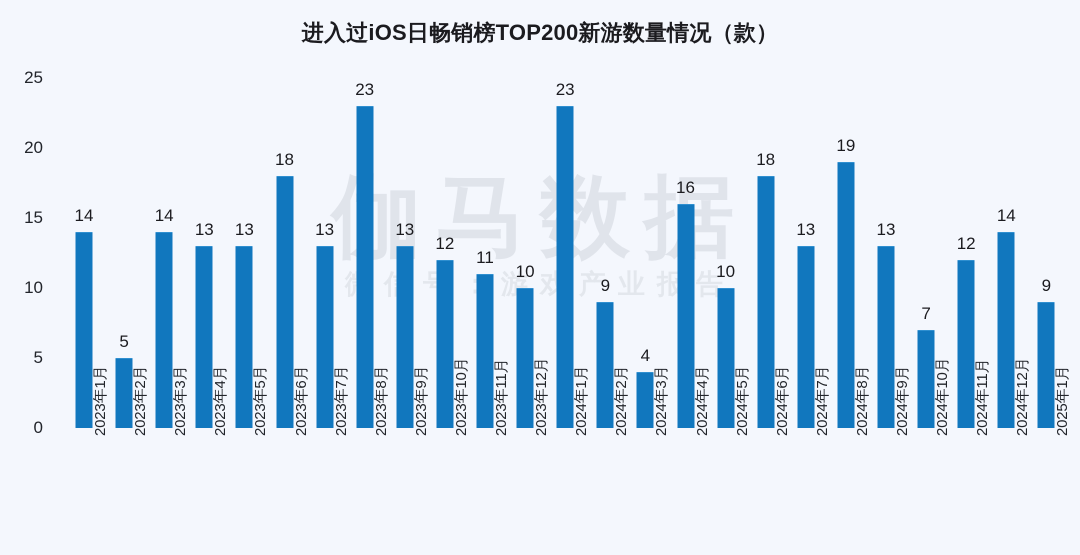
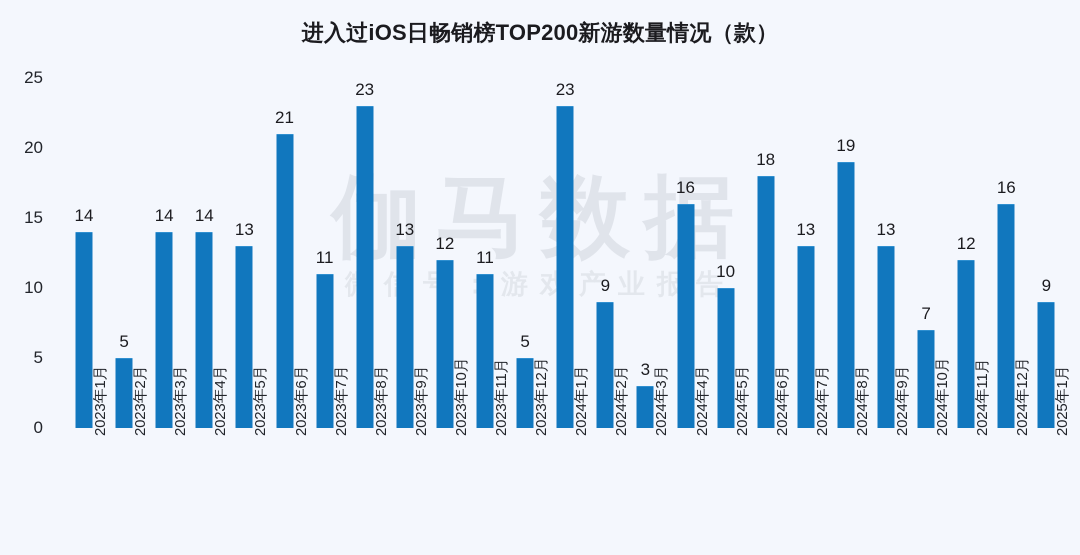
2023年4月: 13 -> 14
2023年6月: 18 -> 21
2023年7月: 13 -> 11
2023年12月: 10 -> 5
2024年3月: 4 -> 3
2024年12月: 14 -> 16
